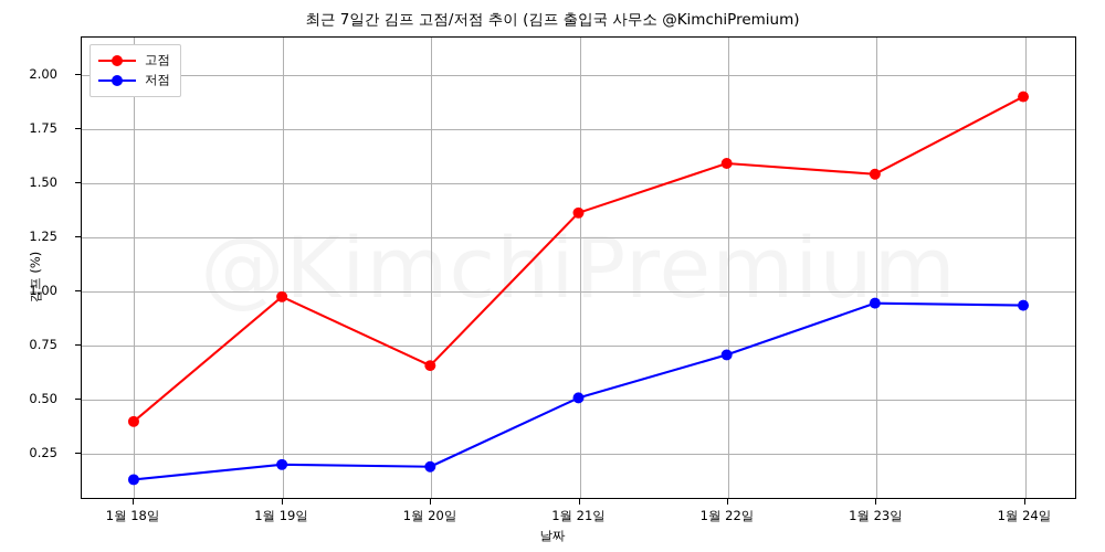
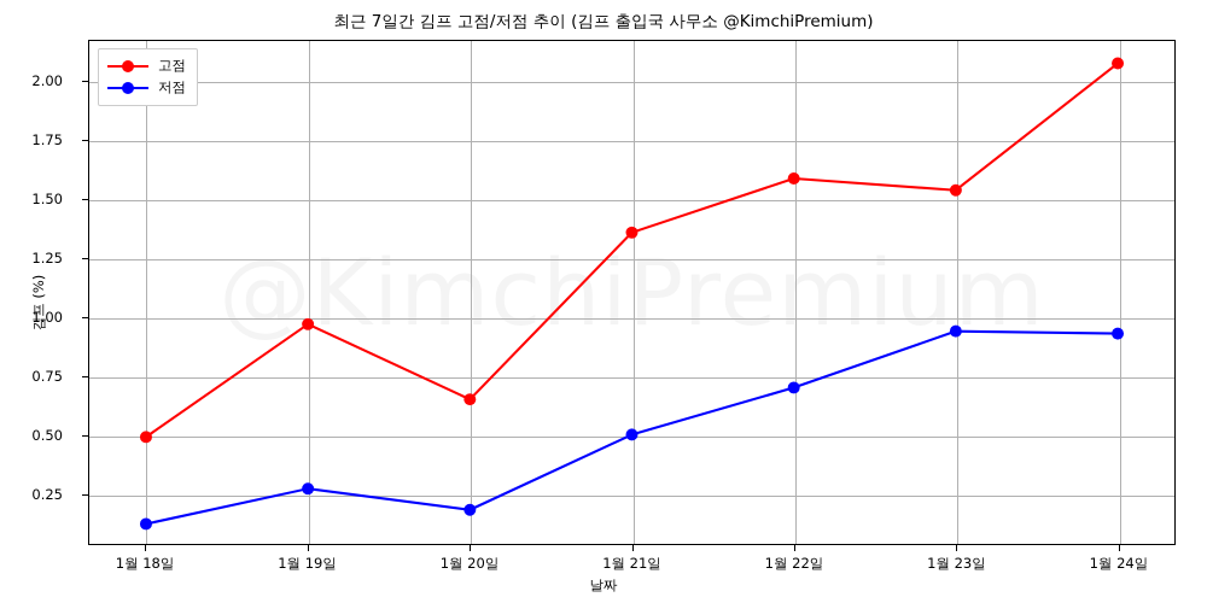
고점/1월 18일: 0.39 -> 0.49
저점/1월 19일: 0.19 -> 0.27
고점/1월 24일: 1.90 -> 2.08
